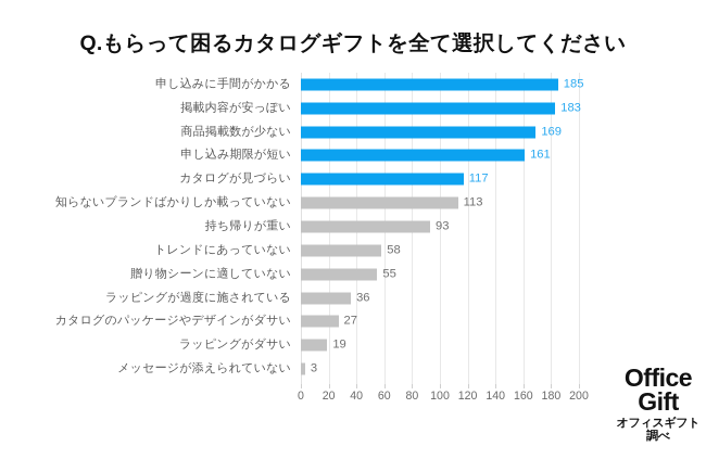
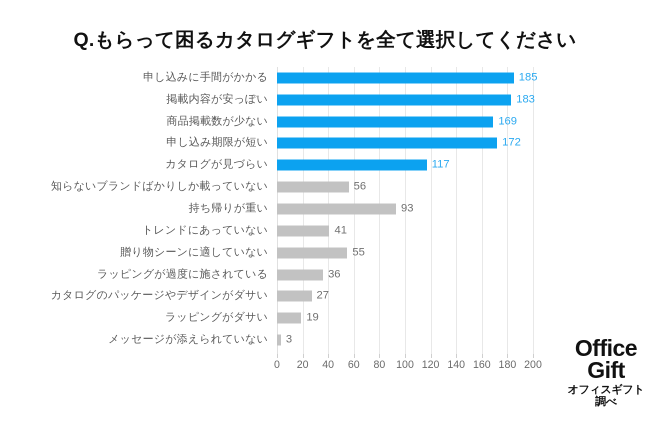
申し込み期限が短い: 161 -> 172
知らないブランドばかりしか載っていない: 113 -> 56
トレンドにあっていない: 58 -> 41
